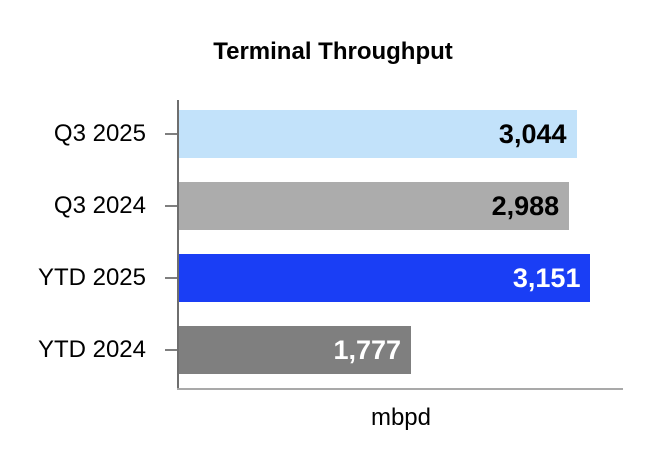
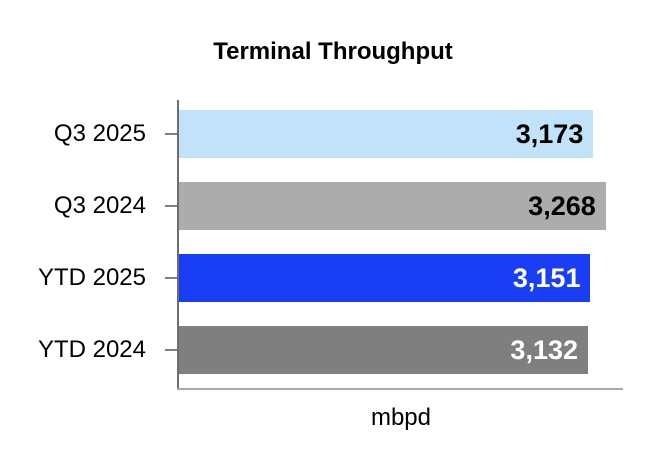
Q3 2025: 3,044 -> 3,173
Q3 2024: 2,988 -> 3,268
YTD 2024: 1,777 -> 3,132
